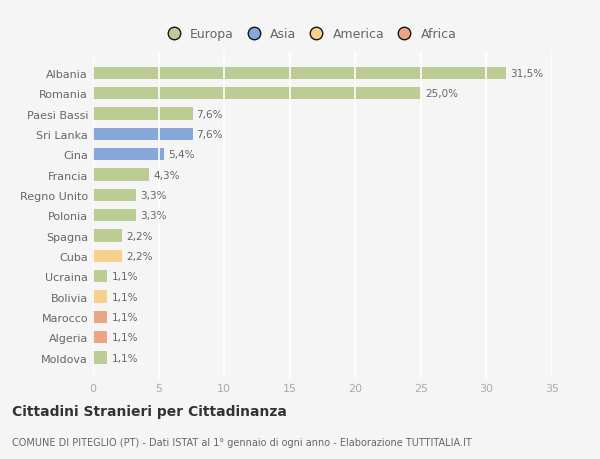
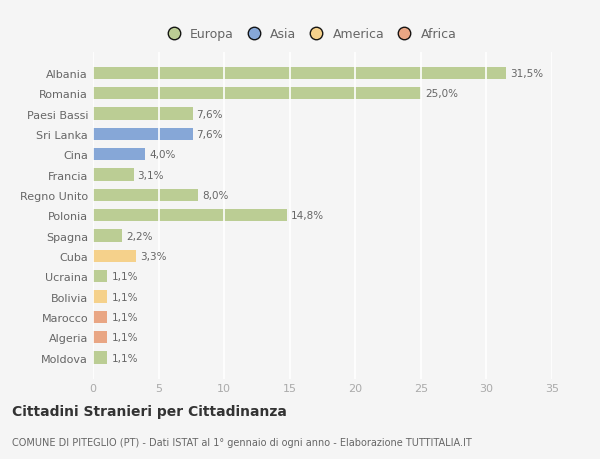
Cina: 5,4% -> 4,0%
Francia: 4,3% -> 3,1%
Regno Unito: 3,3% -> 8,0%
Polonia: 3,3% -> 14,8%
Cuba: 2,2% -> 3,3%
